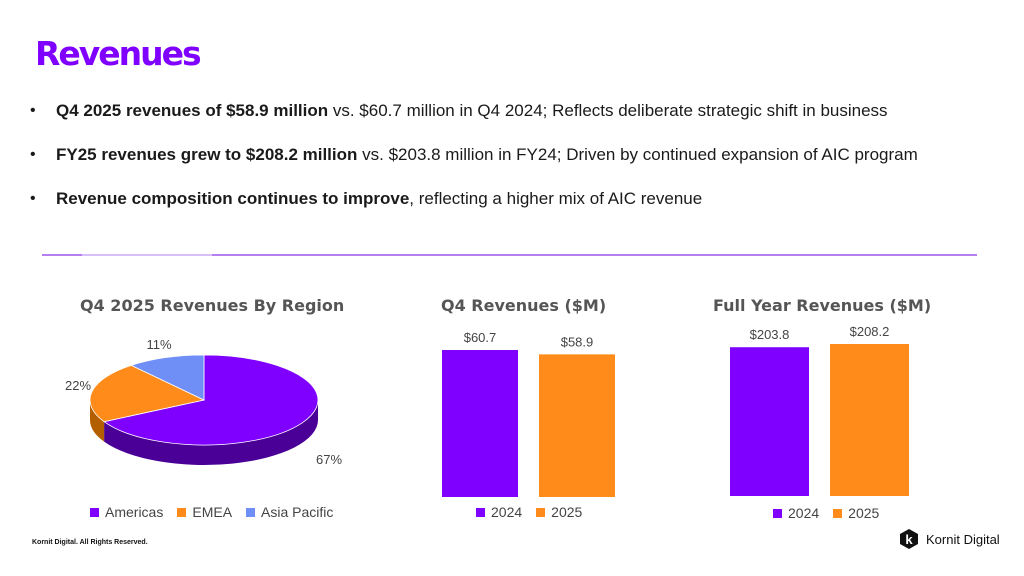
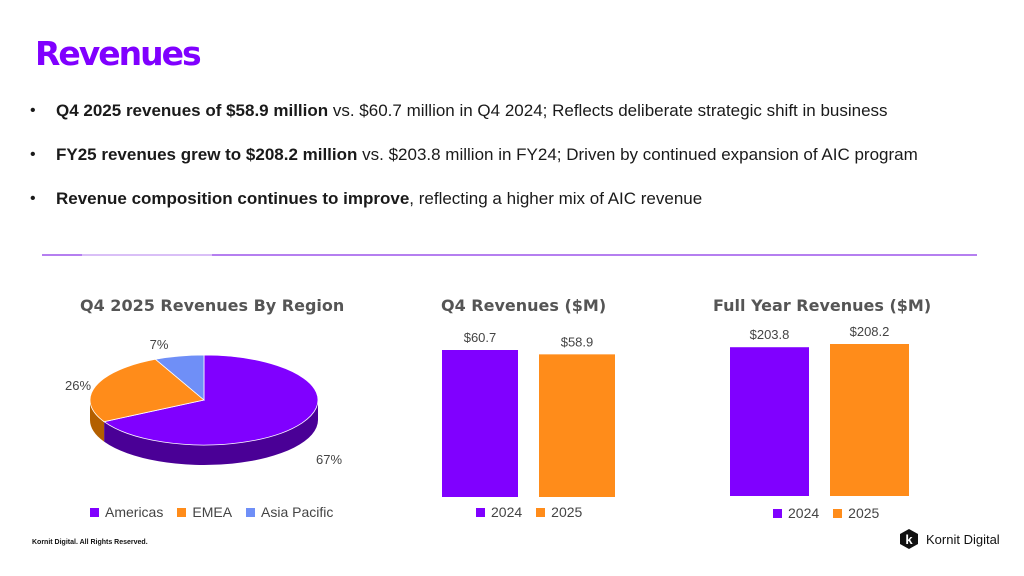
Q4 2025 Revenues By Region/EMEA: 22% -> 26%
Q4 2025 Revenues By Region/Asia Pacific: 11% -> 7%
